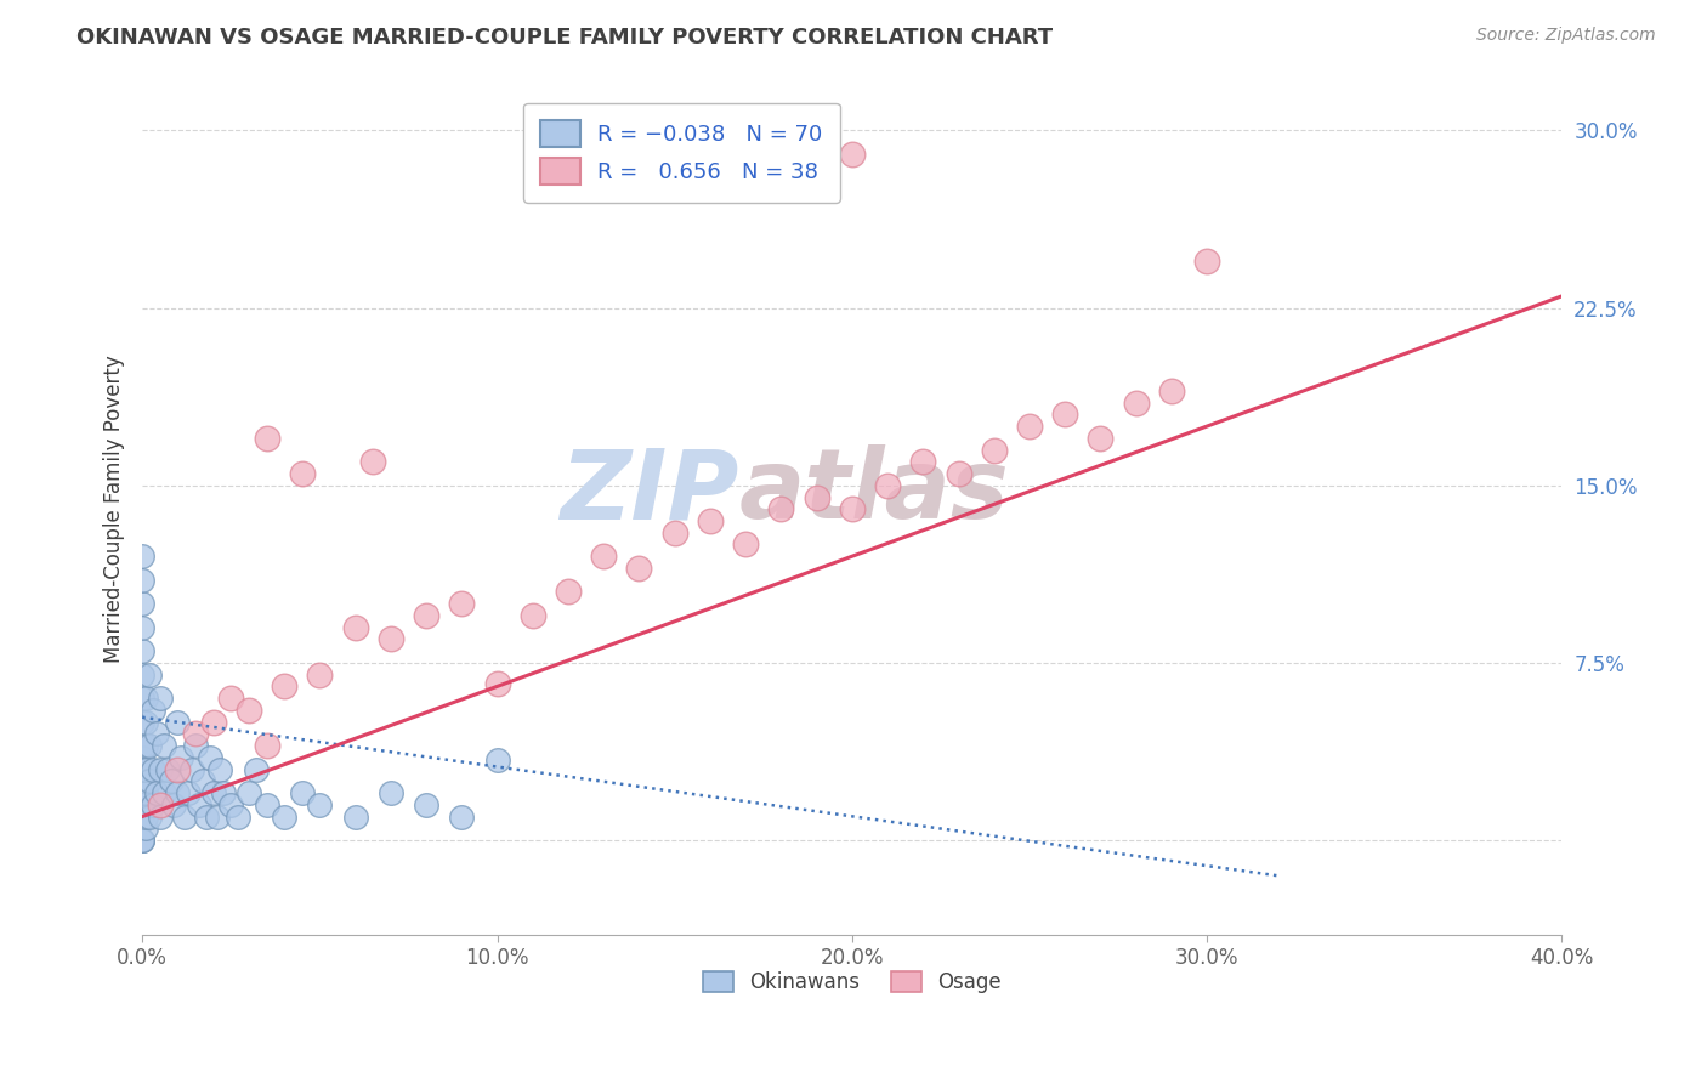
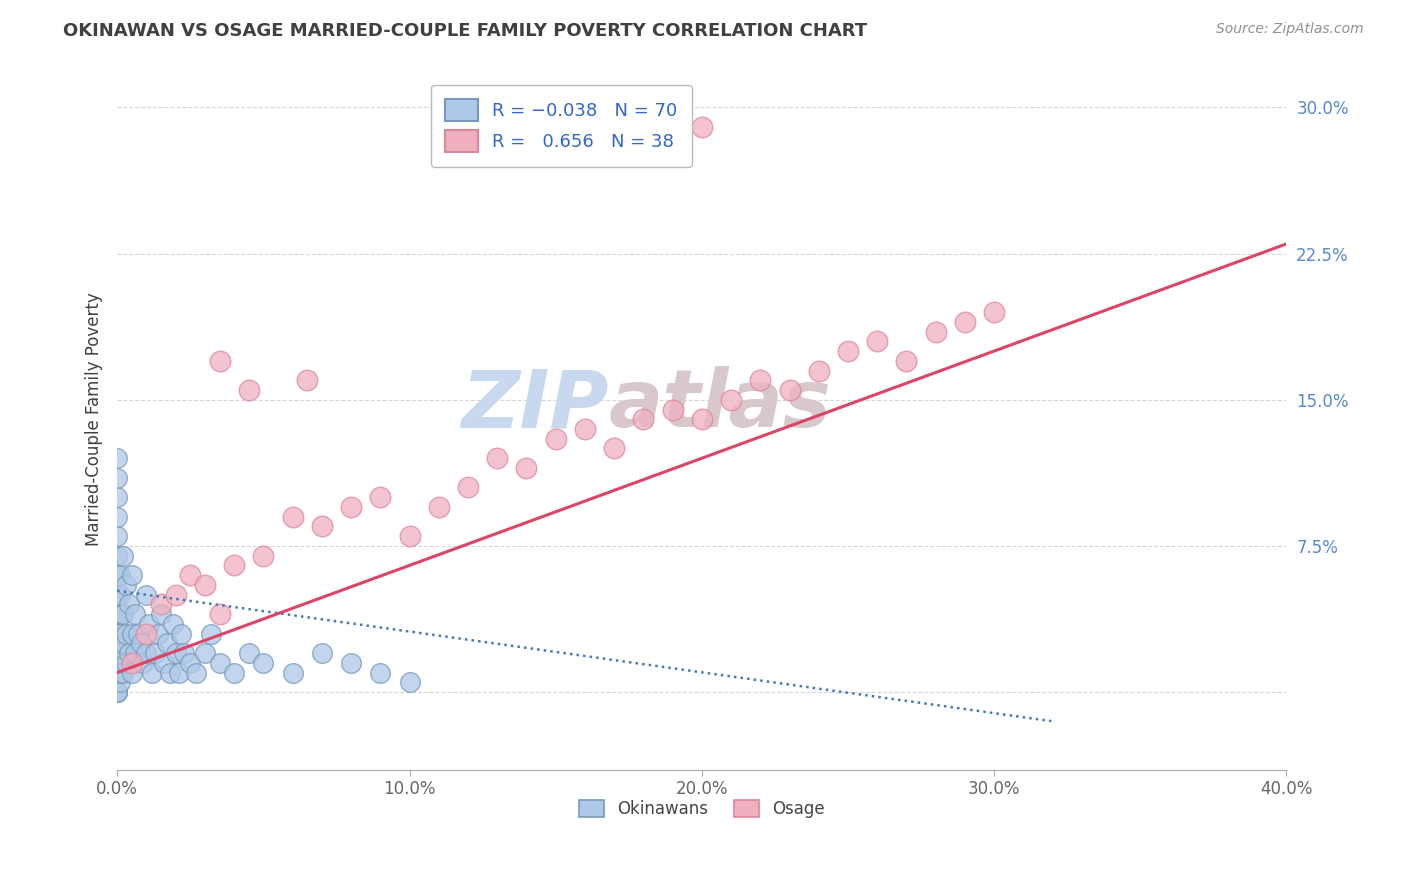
Okinawans/10.0%: 3.4% -> 0.5%
Osage/10.0%: 6.6% -> 8.0%
Osage/30.0%: 24.5% -> 19.5%
